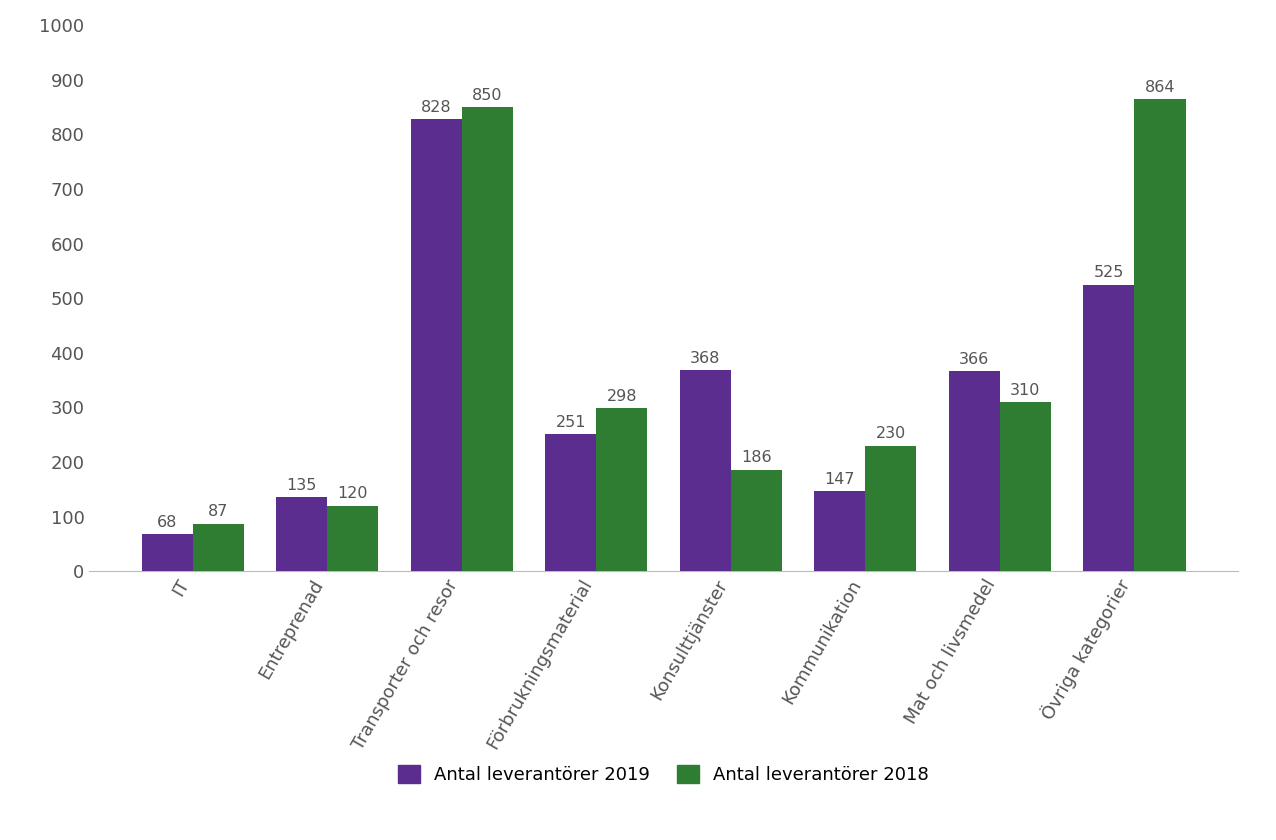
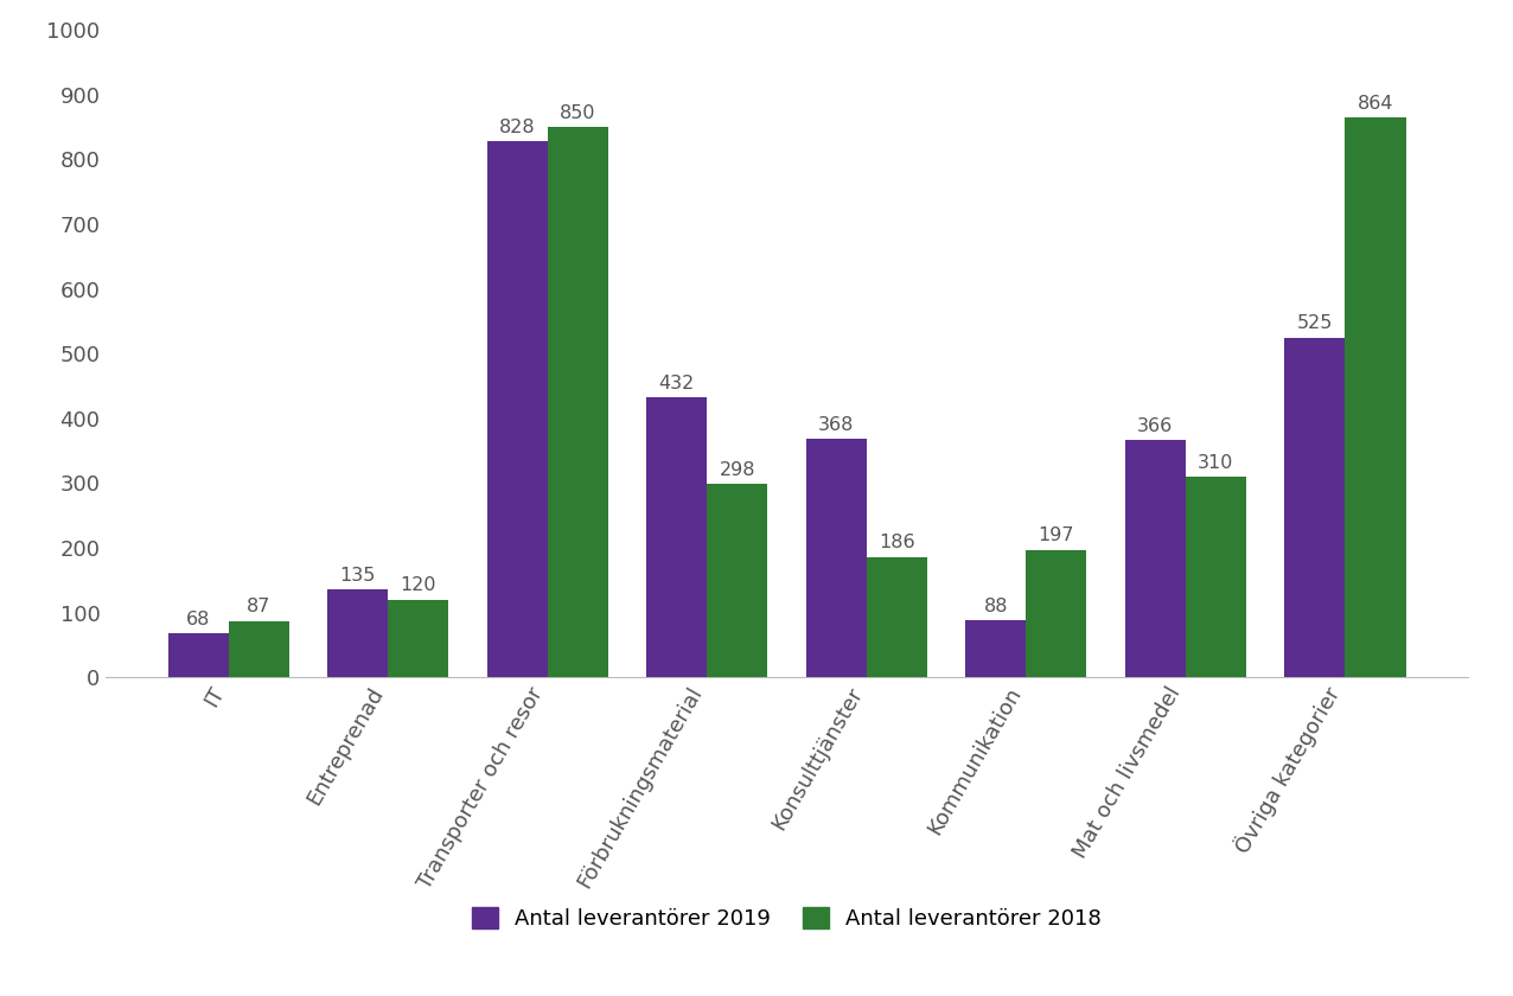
Antal leverantörer 2019/Förbrukningsmaterial: 251 -> 432
Antal leverantörer 2019/Kommunikation: 147 -> 88
Antal leverantörer 2018/Kommunikation: 230 -> 197
